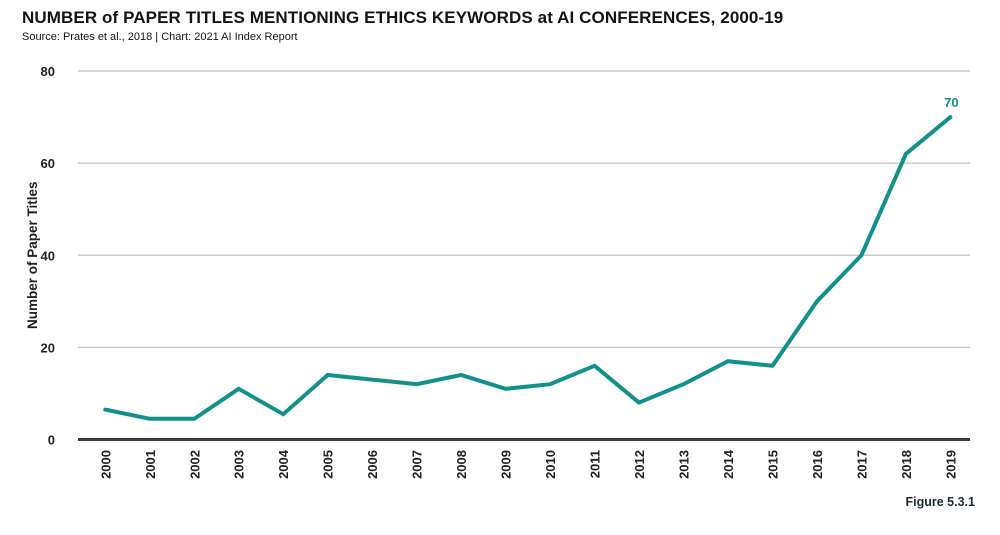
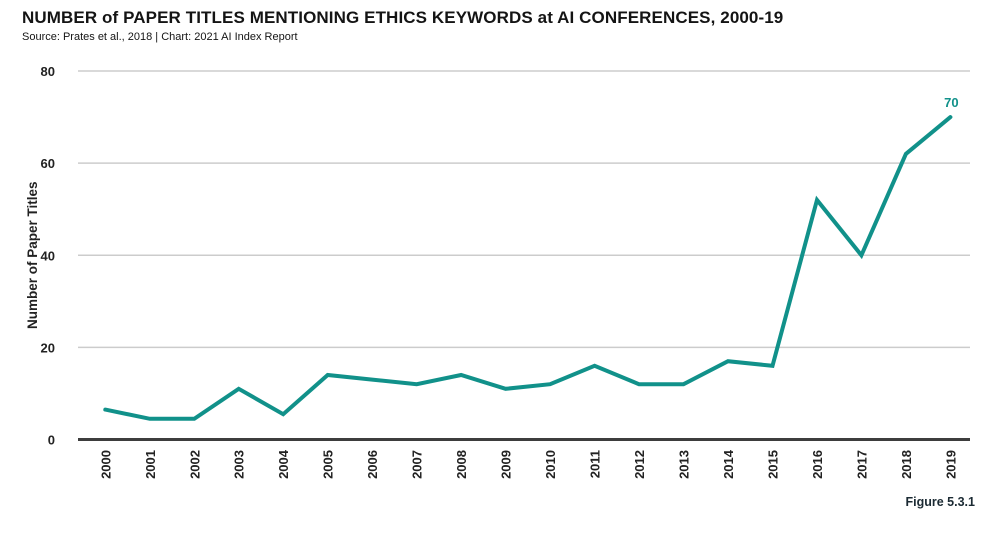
2012: 8 -> 12
2016: 30 -> 52
